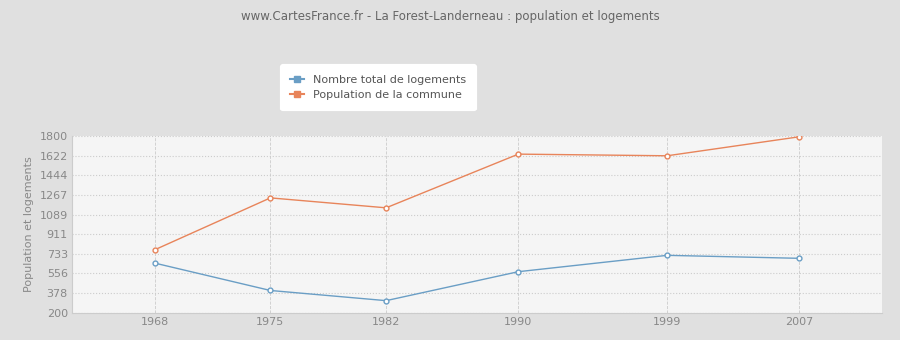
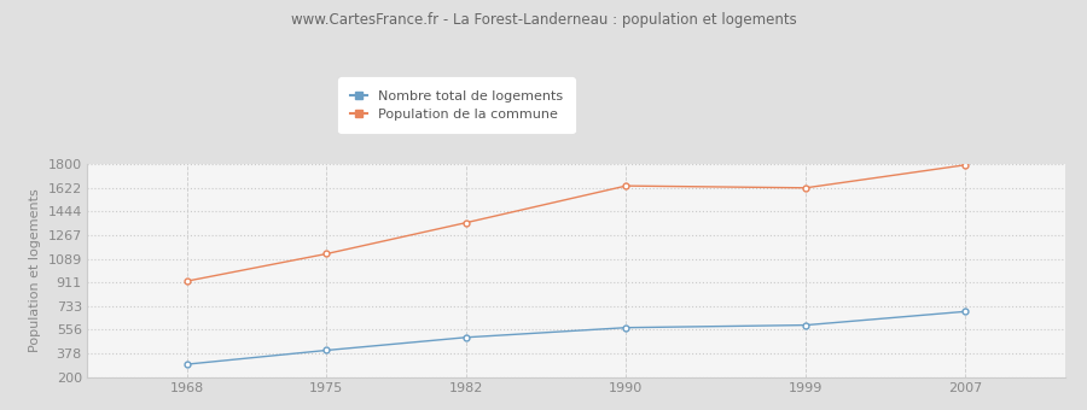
Nombre total de logements/1968: 650 -> 300
Population de la commune/1968: 770 -> 920
Population de la commune/1975: 1240 -> 1130
Nombre total de logements/1982: 310 -> 500
Population de la commune/1982: 1150 -> 1360
Nombre total de logements/1999: 720 -> 590
